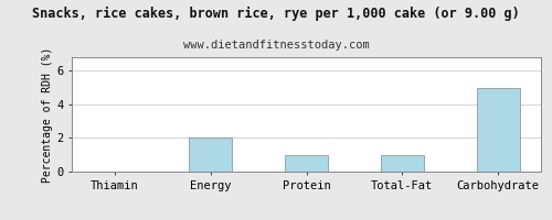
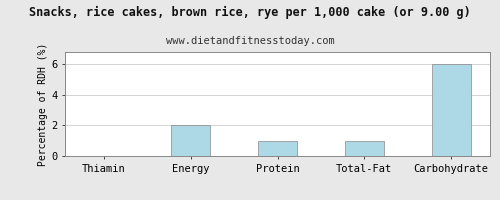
Carbohydrate: 5 -> 6
